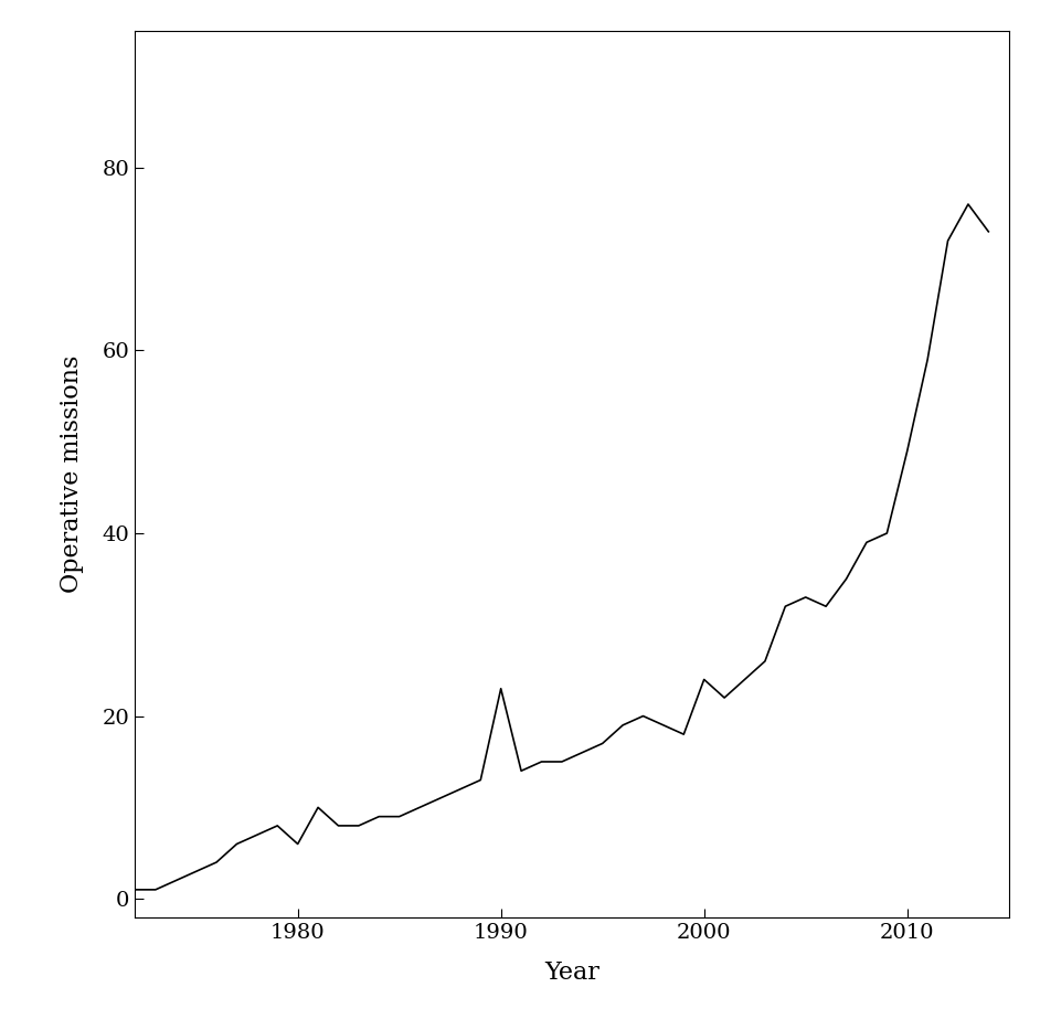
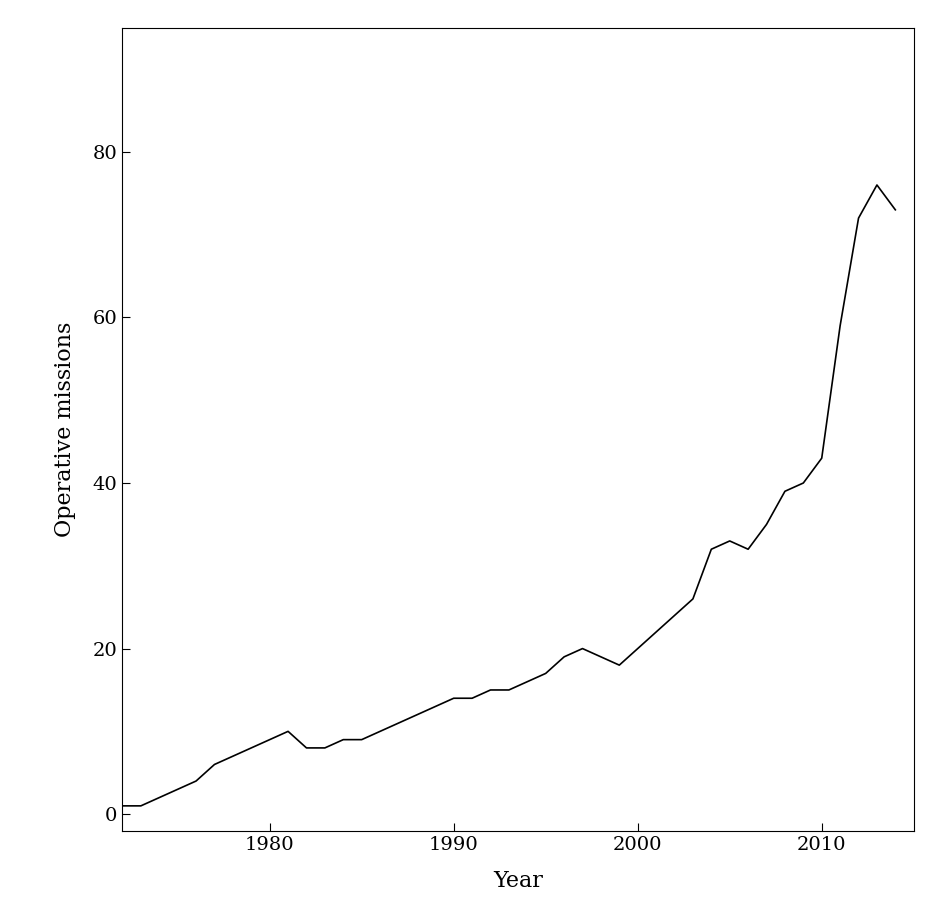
1980: 6 -> 9
1990: 23 -> 14
2000: 24 -> 20
2010: 49 -> 43
